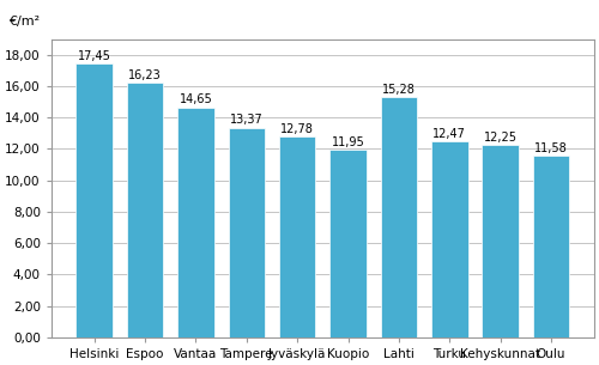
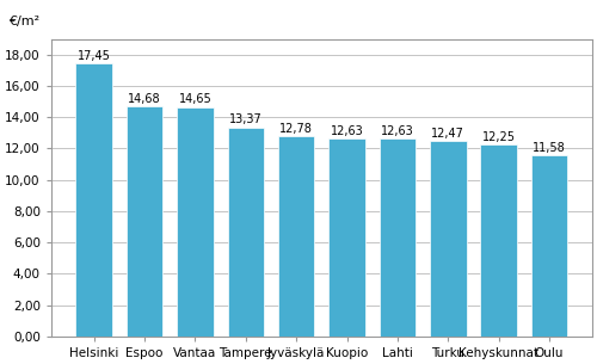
Espoo: 16,23 -> 14,68
Kuopio: 11,95 -> 12,63
Lahti: 15,28 -> 12,63
